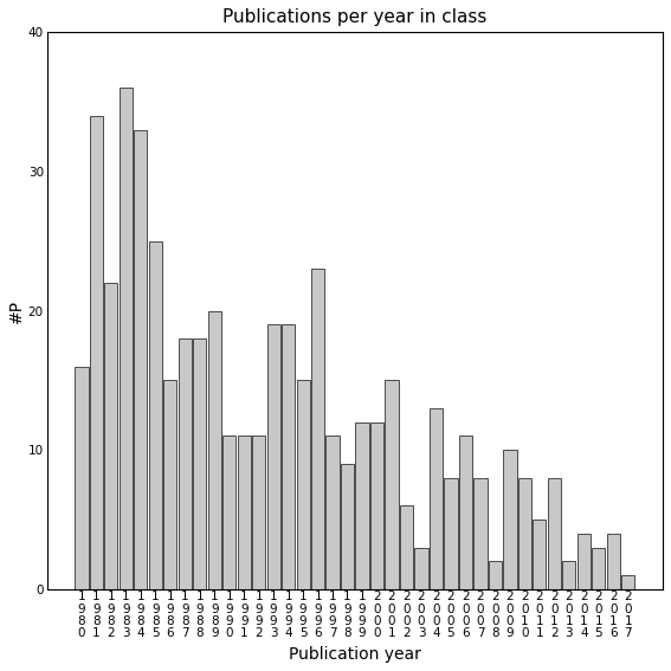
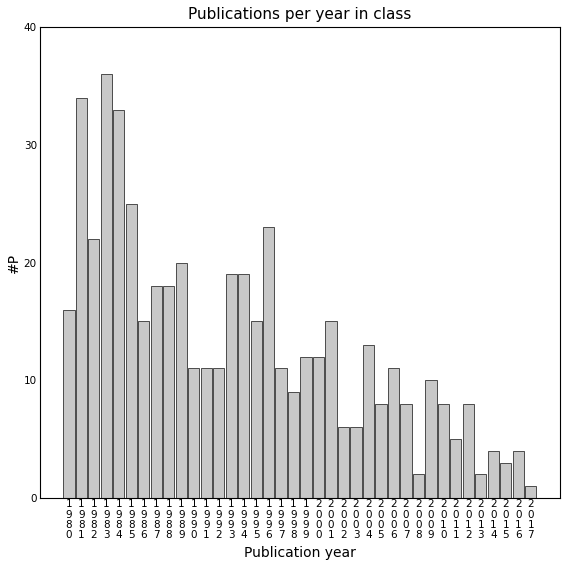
2 0 0 3: 3 -> 6
